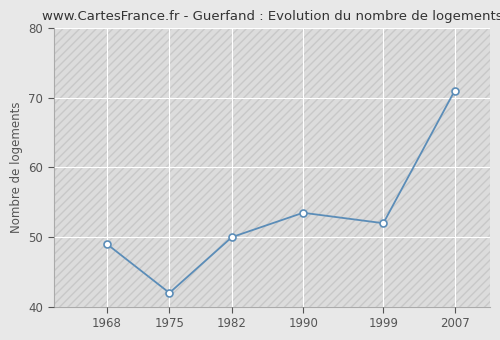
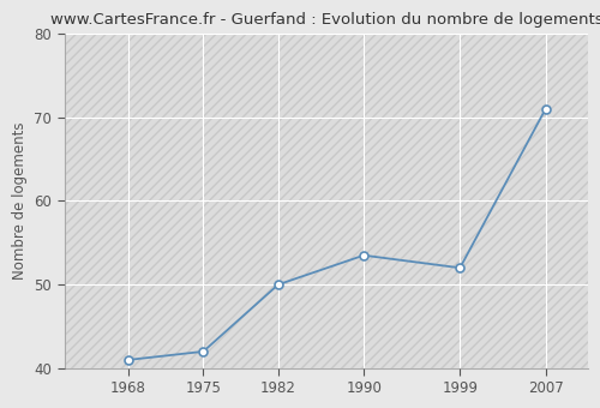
1968: 49.0 -> 41.0
